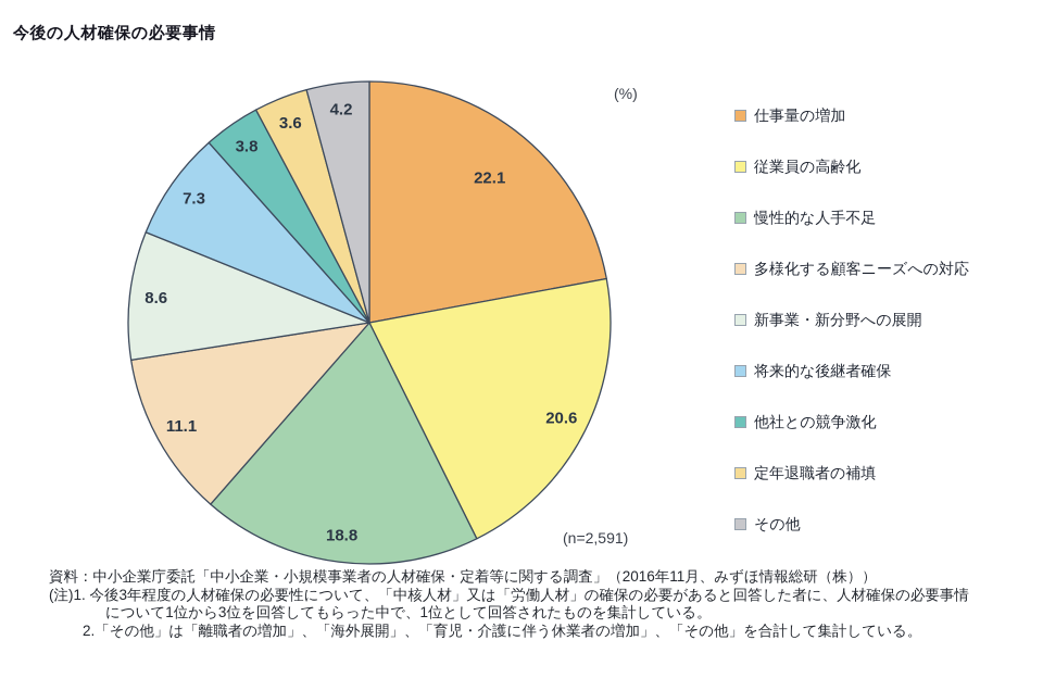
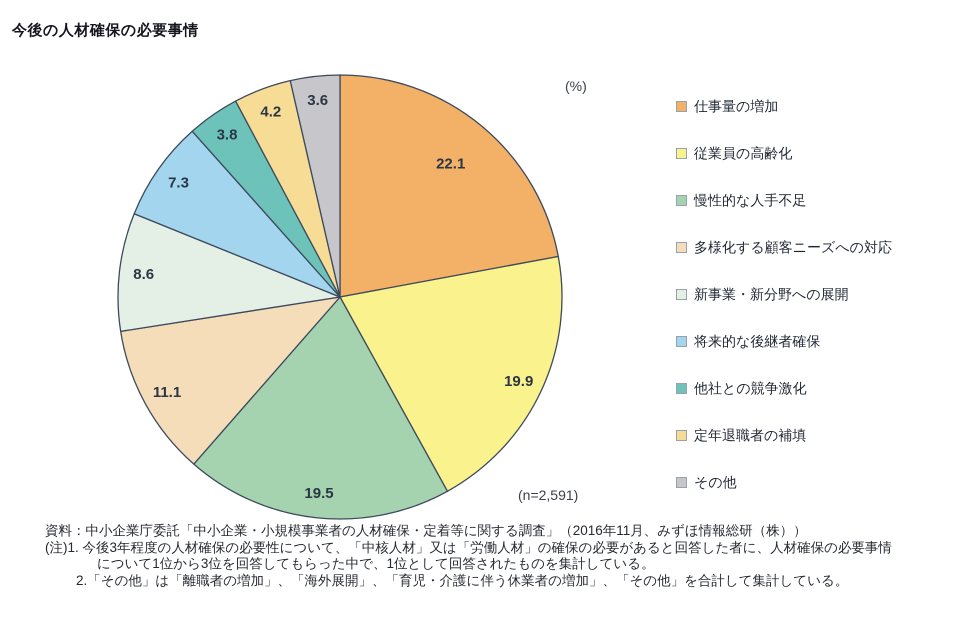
従業員の高齢化: 20.6 -> 19.9
慢性的な人手不足: 18.8 -> 19.5
定年退職者の補填: 3.6 -> 4.2
その他: 4.2 -> 3.6
